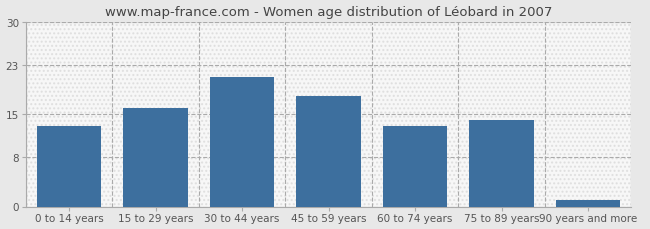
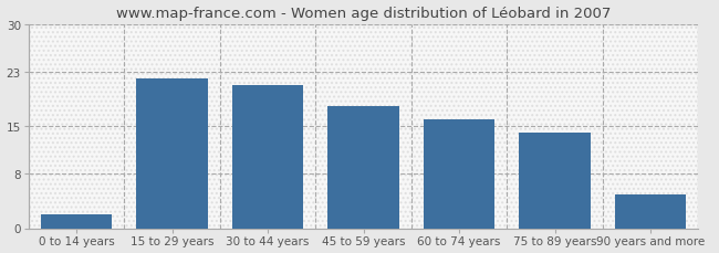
0 to 14 years: 13 -> 2
15 to 29 years: 16 -> 22
60 to 74 years: 13 -> 16
90 years and more: 1 -> 5
